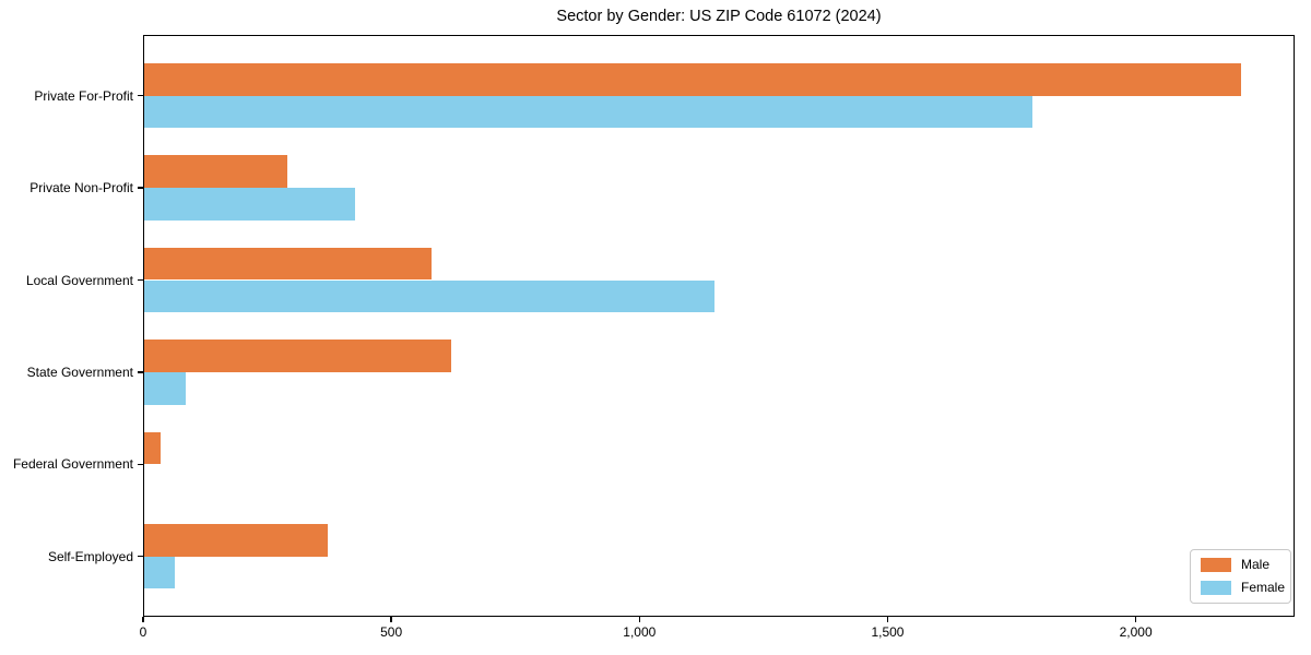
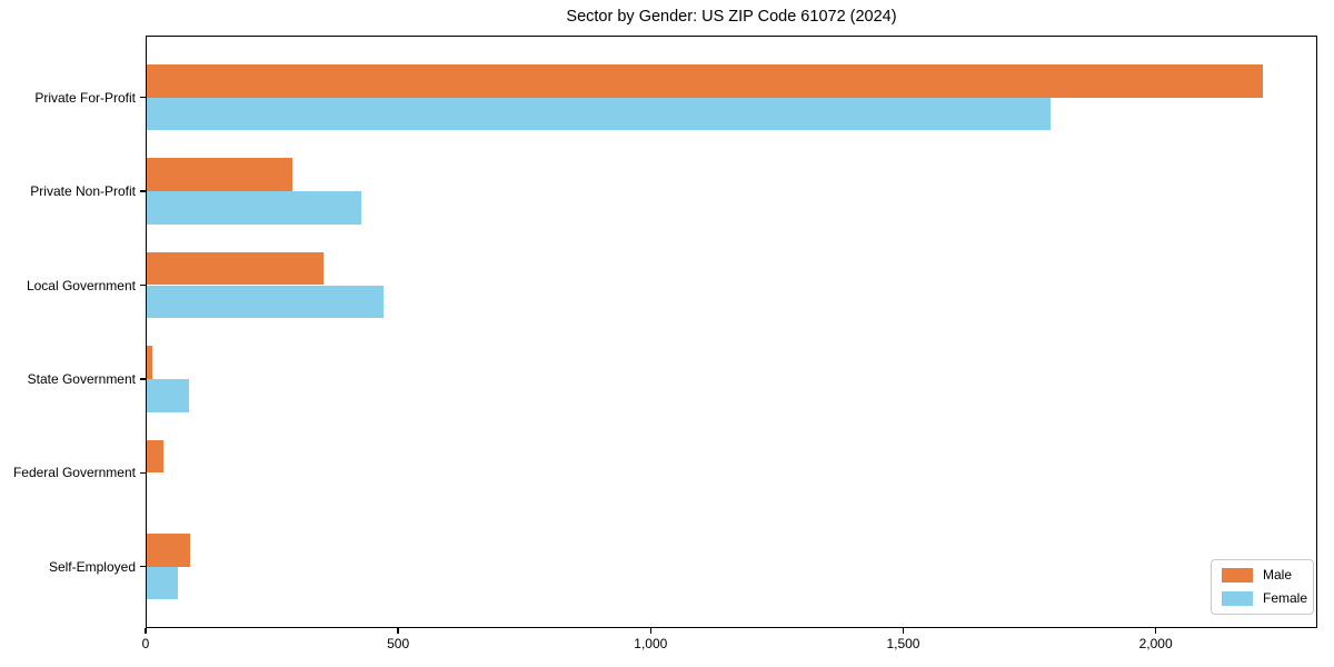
Male/Local Government: 580 -> 350
Female/Local Government: 1150 -> 470
Male/State Government: 620 -> 10
Male/Self-Employed: 370 -> 90
